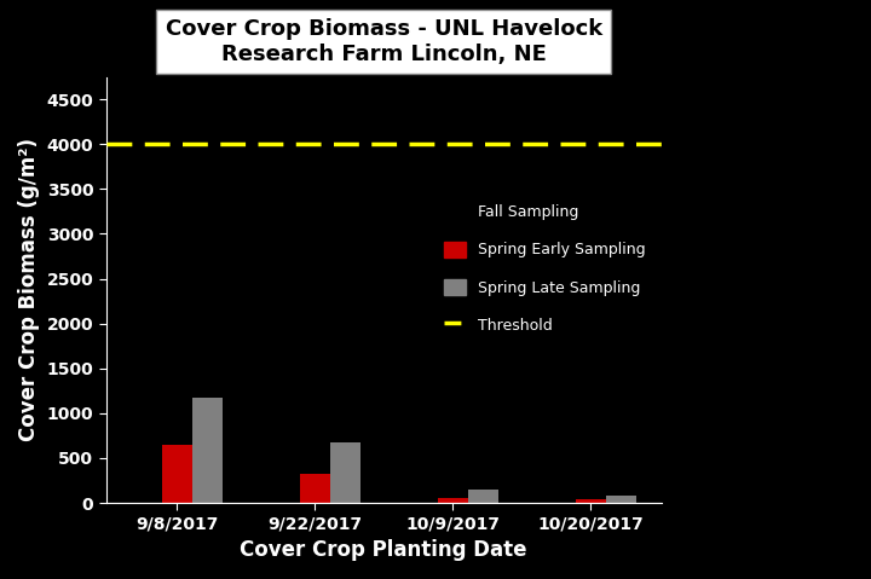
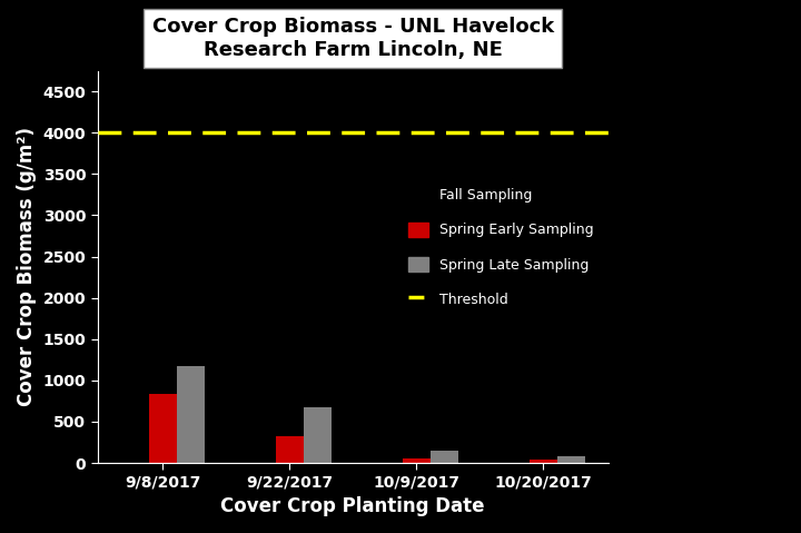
Spring Early Sampling/9/8/2017: 650 -> 840
